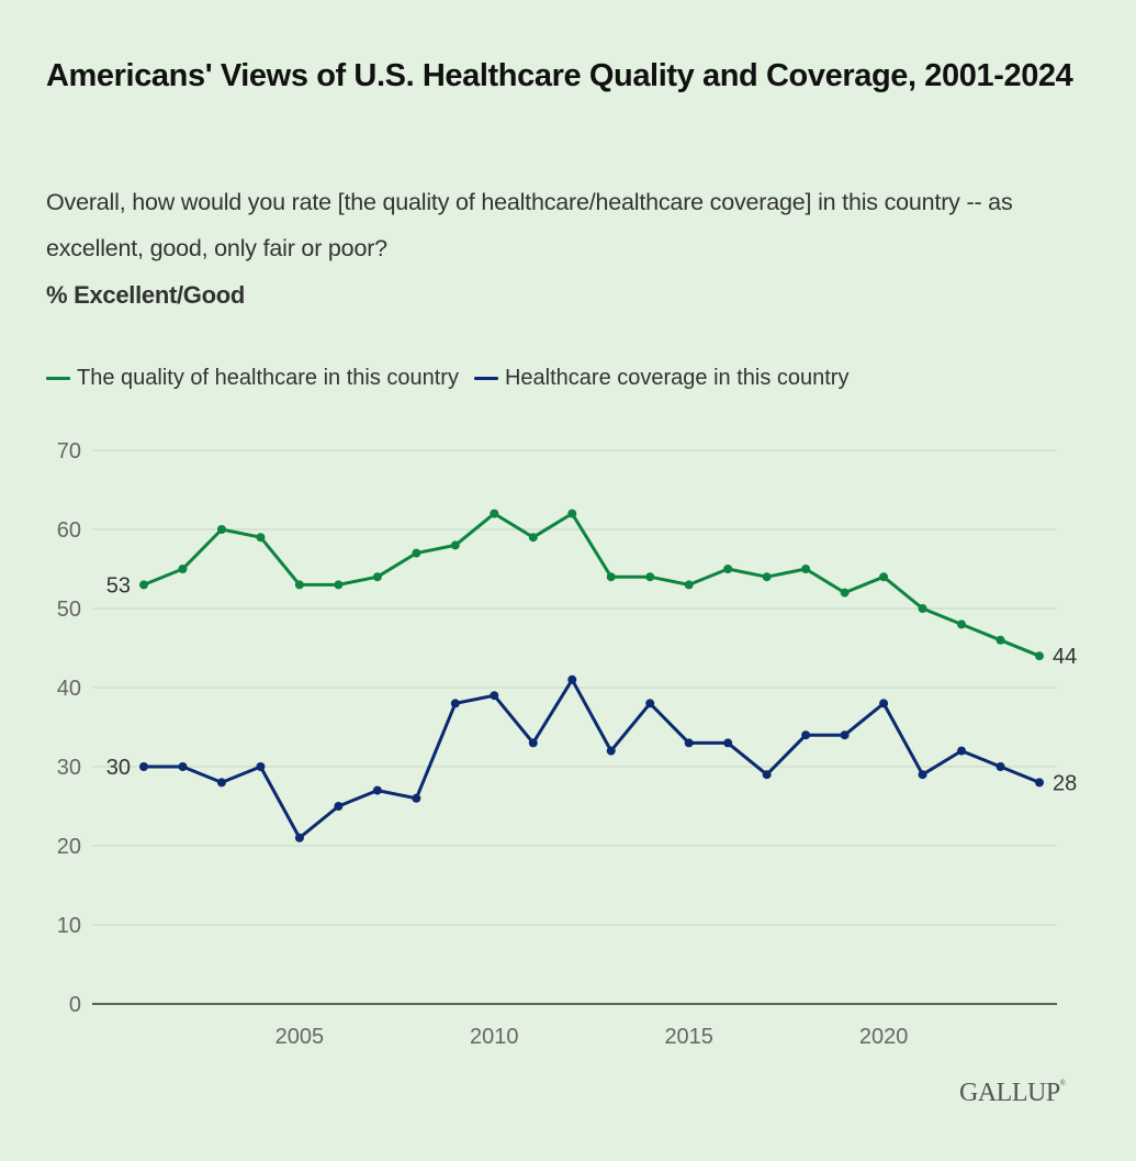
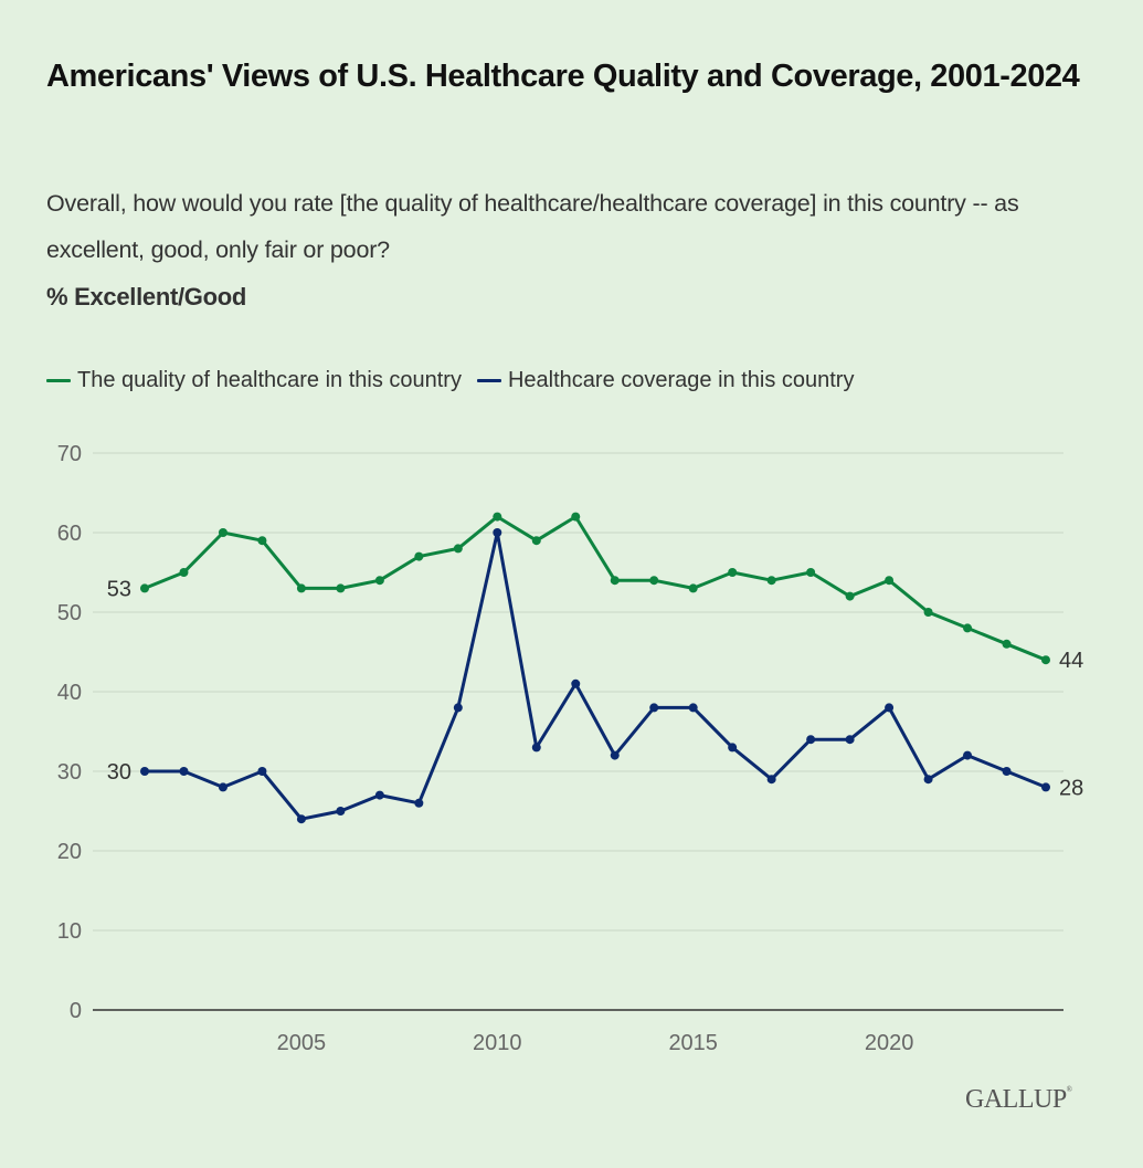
Healthcare coverage in this country/2005: 21 -> 24
Healthcare coverage in this country/2010: 39 -> 60
Healthcare coverage in this country/2015: 33 -> 38
